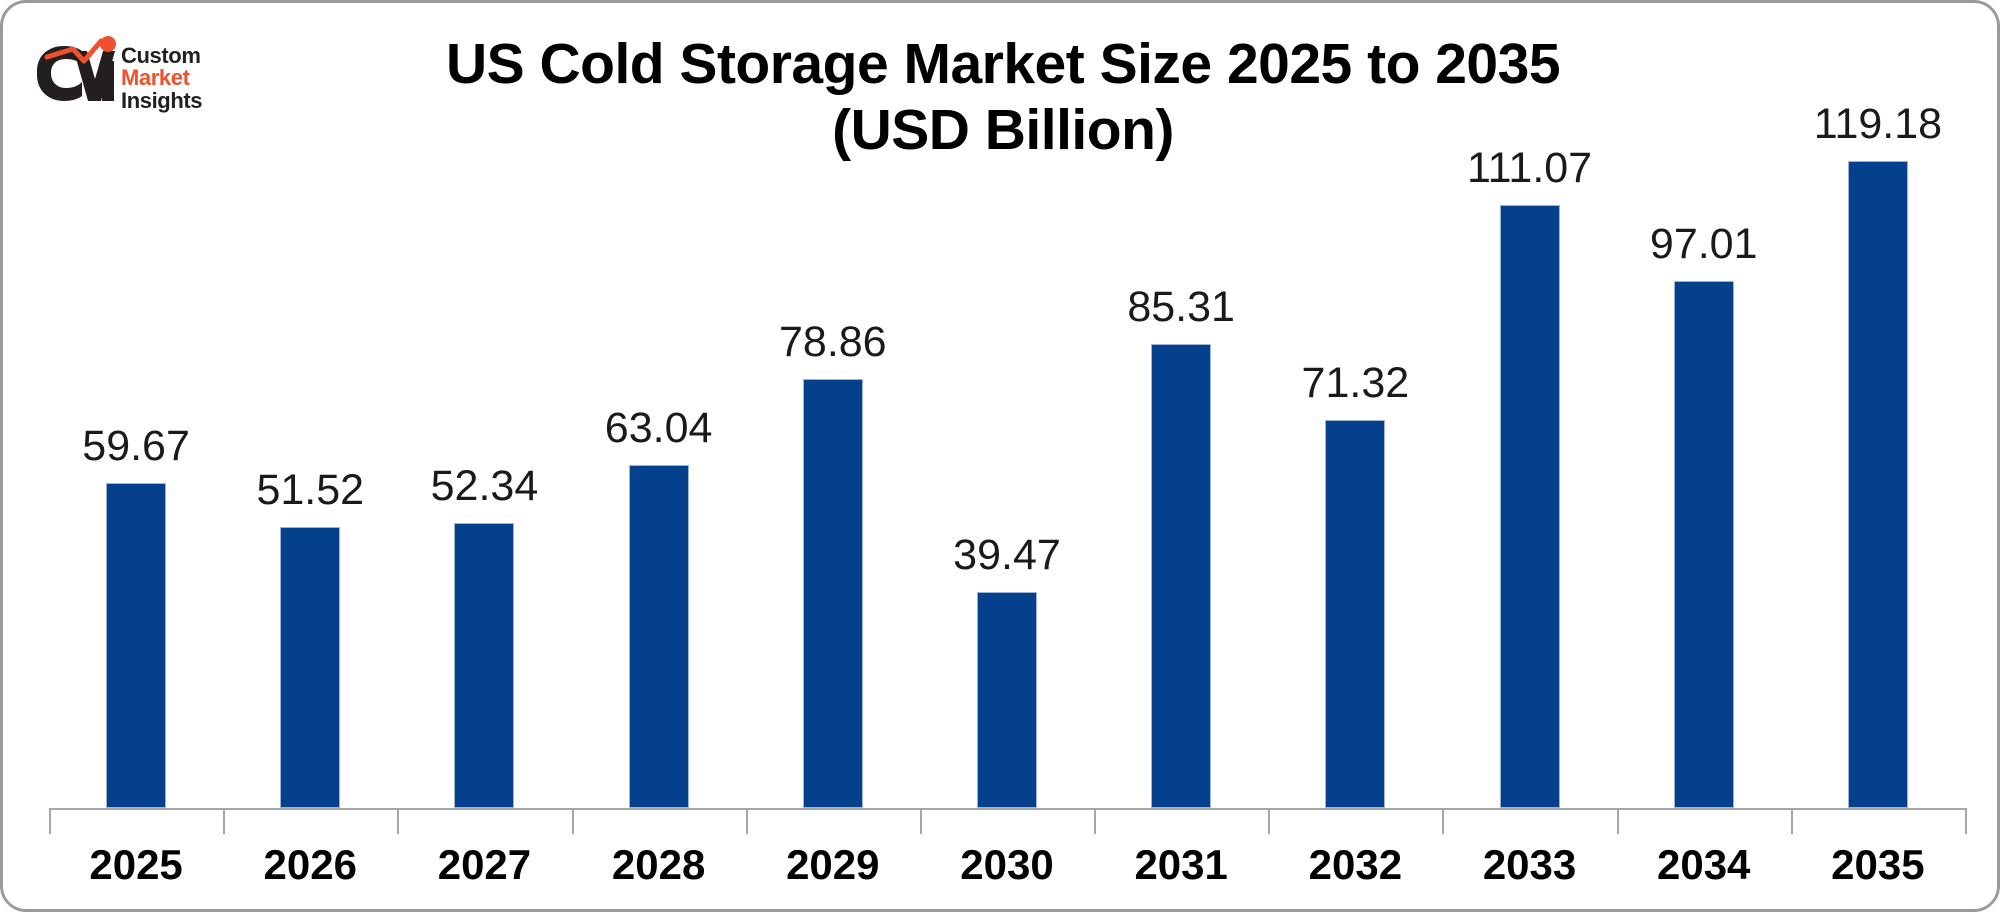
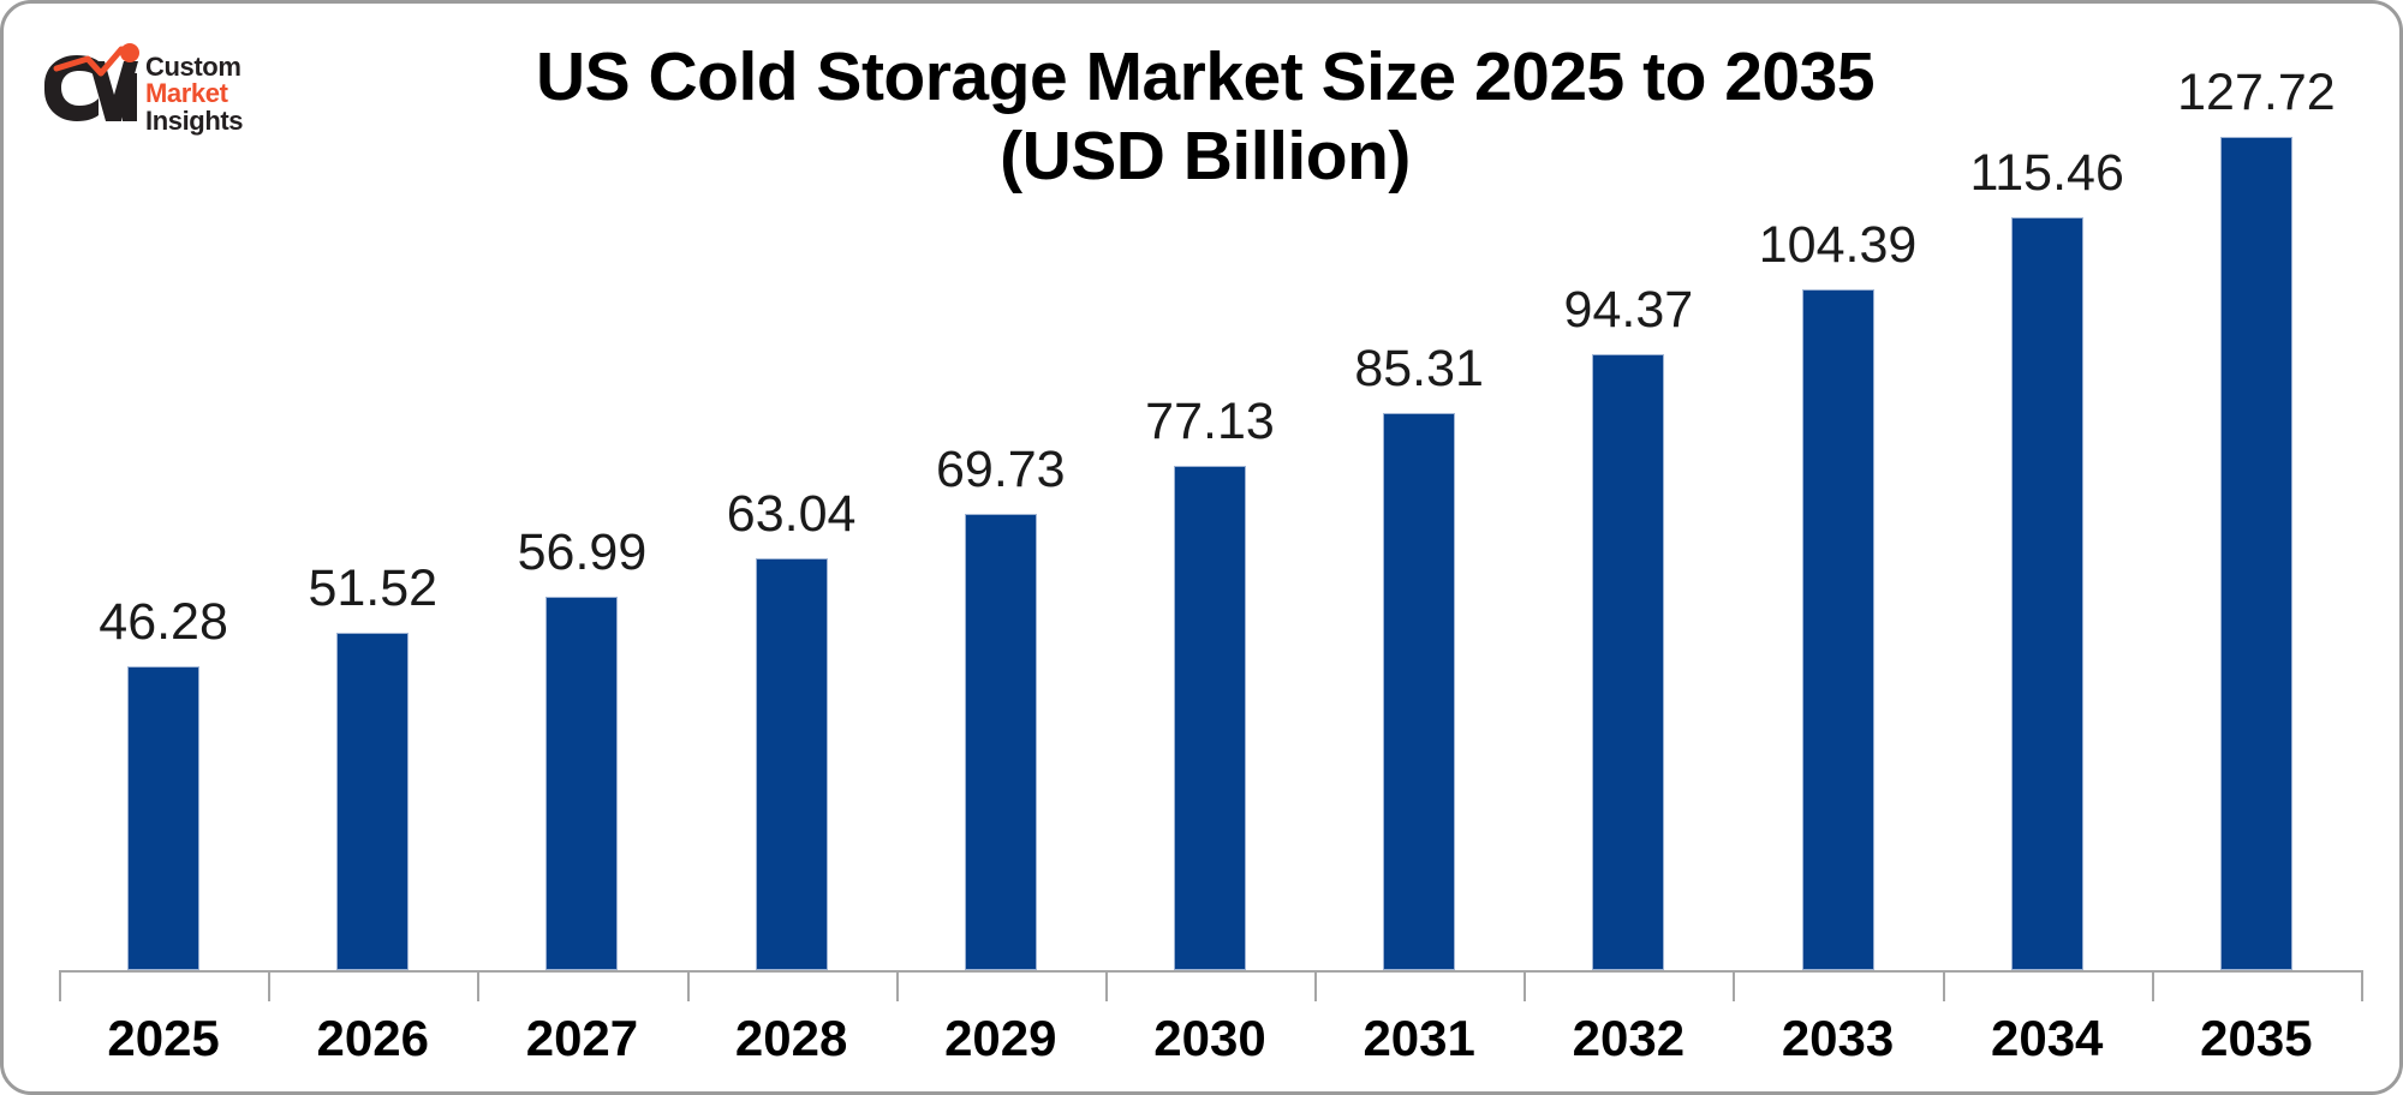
2025: 59.67 -> 46.28
2027: 52.34 -> 56.99
2029: 78.86 -> 69.73
2030: 39.47 -> 77.13
2032: 71.32 -> 94.37
2033: 111.07 -> 104.39
2034: 97.01 -> 115.46
2035: 119.18 -> 127.72
